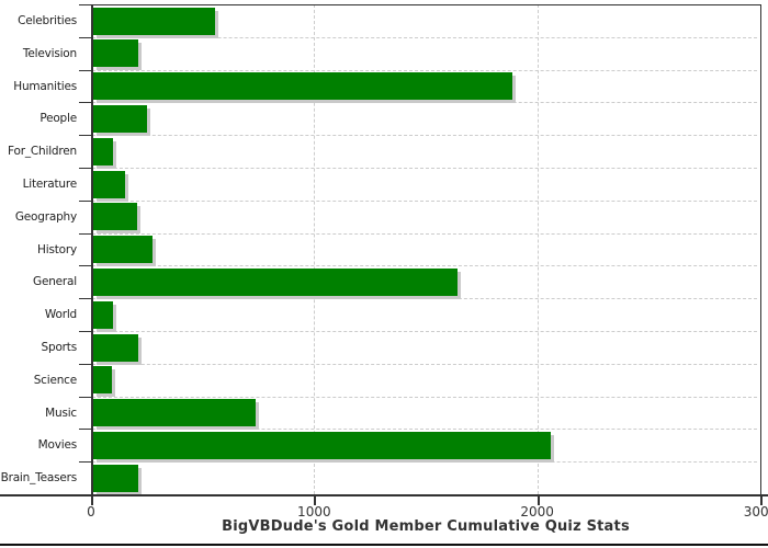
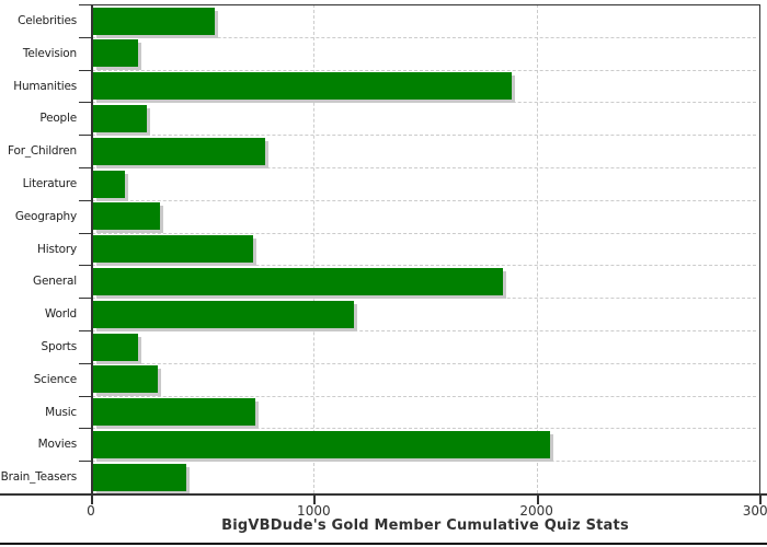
For_Children: 90 -> 770
Geography: 200 -> 300
History: 260 -> 720
General: 1640 -> 1840
World: 90 -> 1170
Science: 80 -> 290
Brain_Teasers: 200 -> 420
